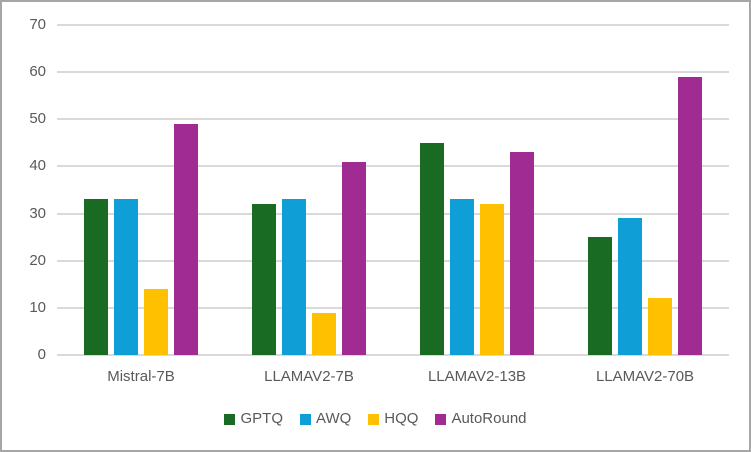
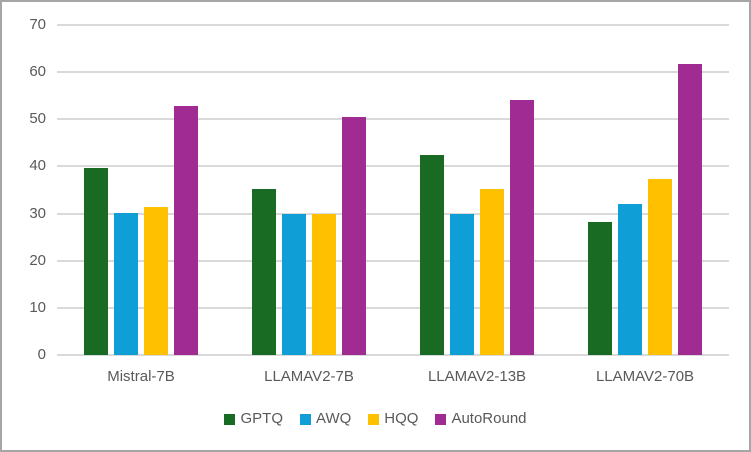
GPTQ/Mistral-7B: 33 -> 40
AWQ/Mistral-7B: 33 -> 30
HQQ/Mistral-7B: 14 -> 31
AutoRound/Mistral-7B: 49 -> 53
GPTQ/LLAMAV2-7B: 32 -> 35
AWQ/LLAMAV2-7B: 33 -> 30
HQQ/LLAMAV2-7B: 9 -> 30
AutoRound/LLAMAV2-7B: 41 -> 50
GPTQ/LLAMAV2-13B: 45 -> 42
AWQ/LLAMAV2-13B: 33 -> 30
HQQ/LLAMAV2-13B: 32 -> 35
AutoRound/LLAMAV2-13B: 43 -> 54
GPTQ/LLAMAV2-70B: 25 -> 28
AWQ/LLAMAV2-70B: 29 -> 32
HQQ/LLAMAV2-70B: 12 -> 37
AutoRound/LLAMAV2-70B: 59 -> 62
